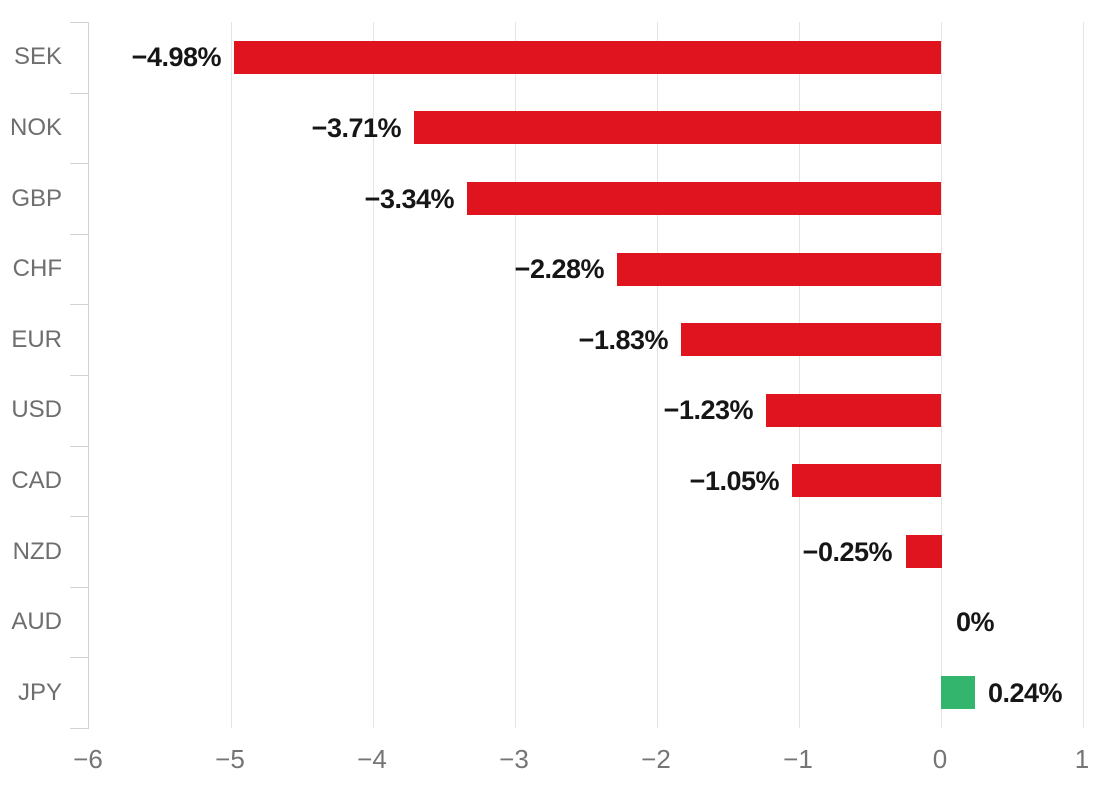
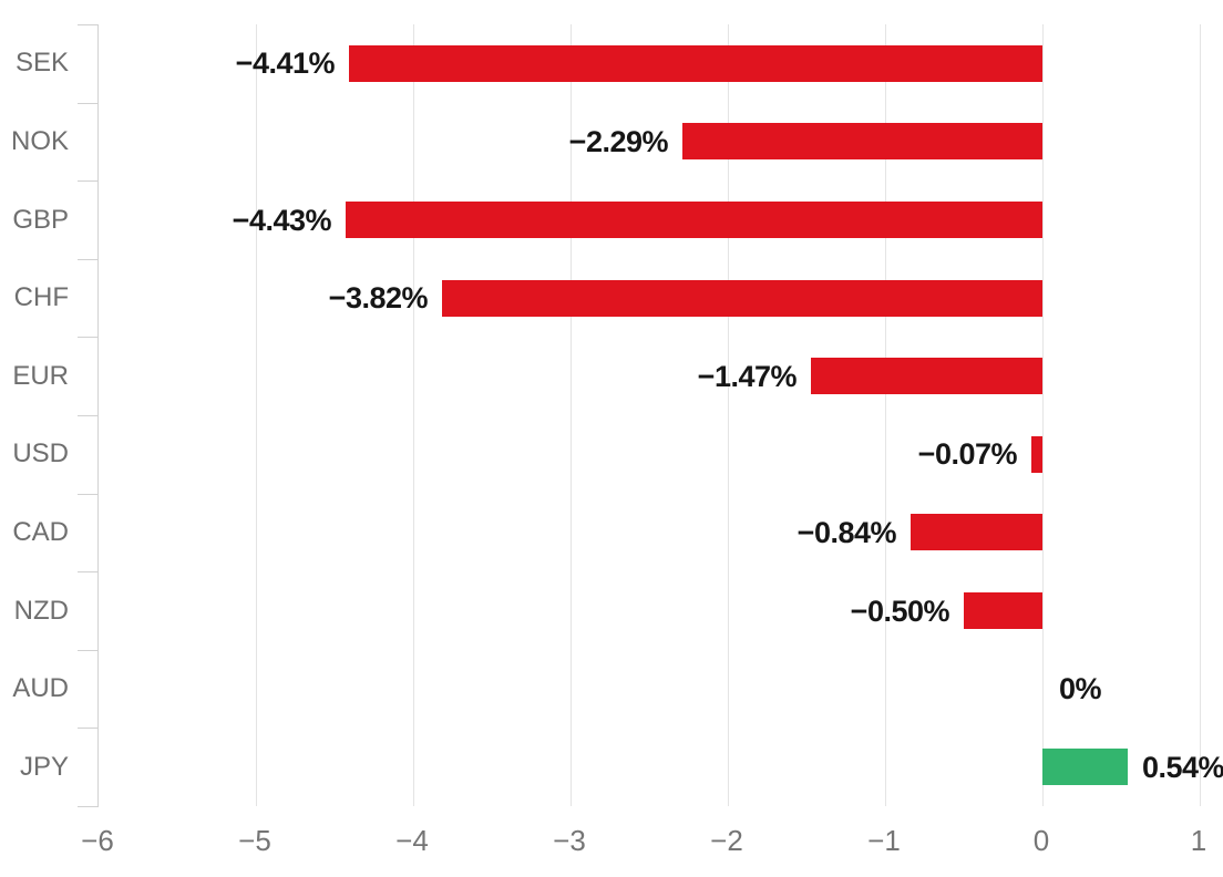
SEK: −4.98% -> −4.41%
NOK: −3.71% -> −2.29%
GBP: −3.34% -> −4.43%
CHF: −2.28% -> −3.82%
EUR: −1.83% -> −1.47%
USD: −1.23% -> −0.07%
CAD: −1.05% -> −0.84%
NZD: −0.25% -> −0.50%
JPY: 0.24% -> 0.54%
